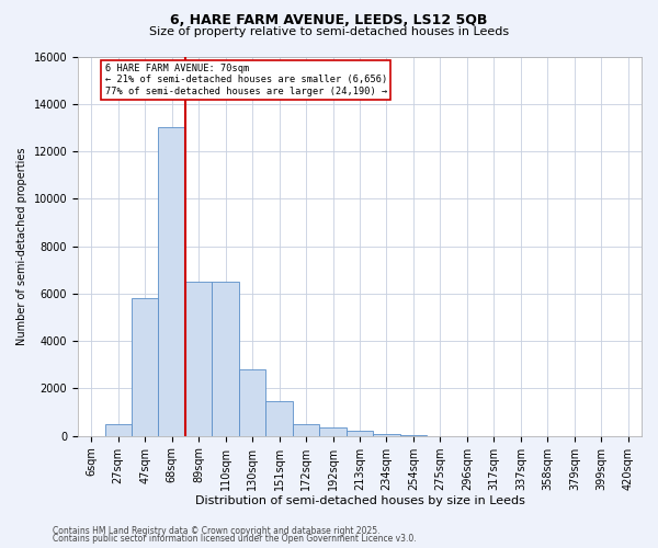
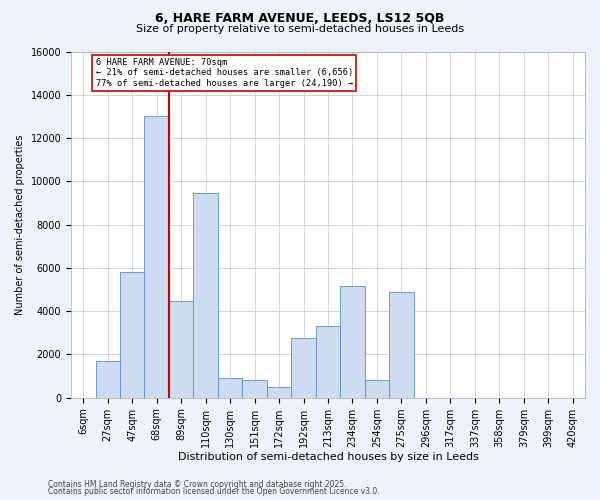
27sqm: 500 -> 1700
89sqm: 6500 -> 4450
110sqm: 6500 -> 9450
130sqm: 2800 -> 900
151sqm: 1450 -> 800
192sqm: 350 -> 2750
213sqm: 200 -> 3300
234sqm: 80 -> 5150
254sqm: 40 -> 800
275sqm: 10 -> 4900
